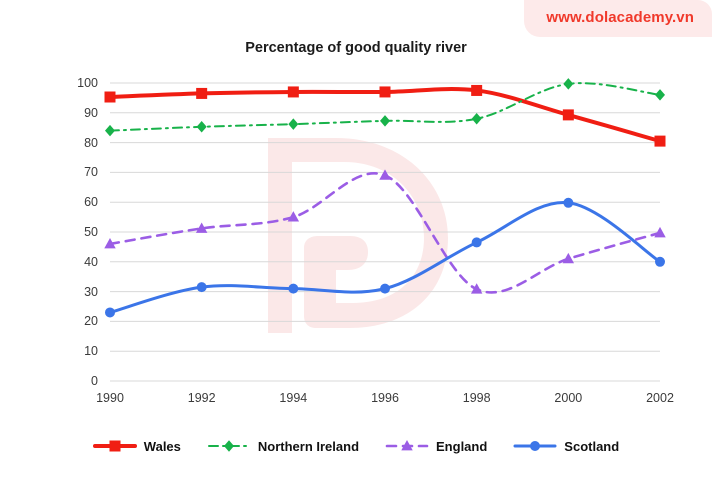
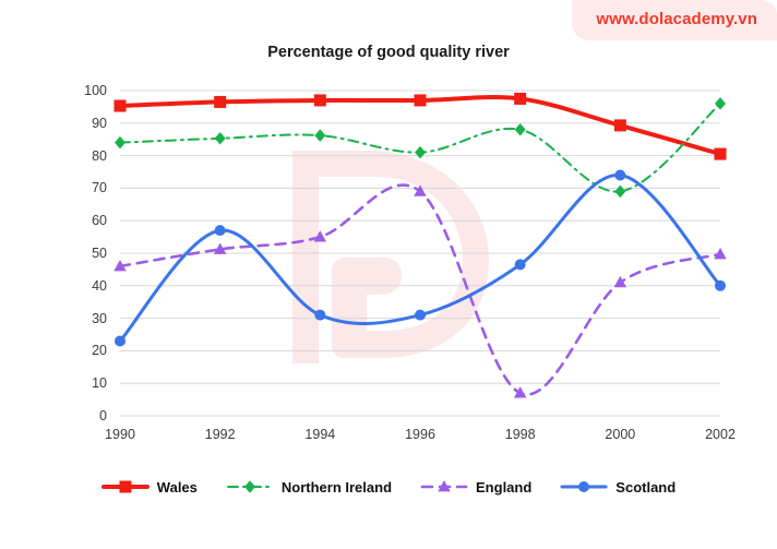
Scotland/1992: 32 -> 57
Northern Ireland/1996: 87 -> 81
England/1998: 31 -> 7
Northern Ireland/2000: 100 -> 69
Scotland/2000: 60 -> 74
